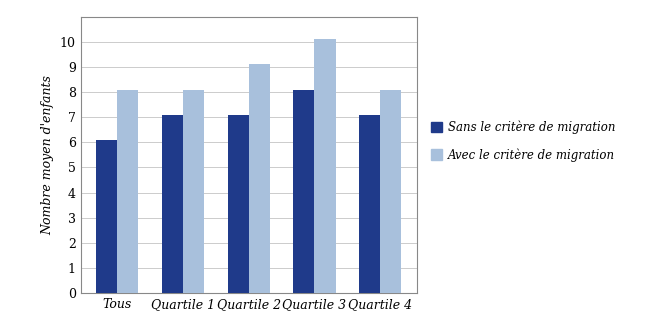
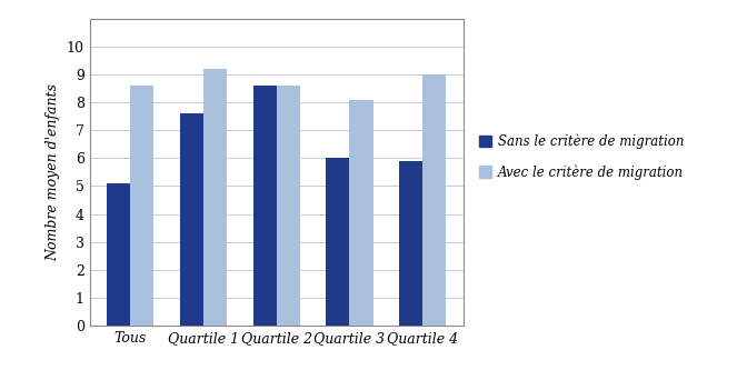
Sans le critère de migration/Tous: 6.1 -> 5.1
Avec le critère de migration/Tous: 8.1 -> 8.6
Sans le critère de migration/Quartile 1: 7.1 -> 7.6
Avec le critère de migration/Quartile 1: 8.1 -> 9.2
Sans le critère de migration/Quartile 2: 7.1 -> 8.6
Avec le critère de migration/Quartile 2: 9.1 -> 8.6
Sans le critère de migration/Quartile 3: 8.1 -> 6.0
Avec le critère de migration/Quartile 3: 10.1 -> 8.1
Sans le critère de migration/Quartile 4: 7.1 -> 5.9
Avec le critère de migration/Quartile 4: 8.1 -> 9.0
